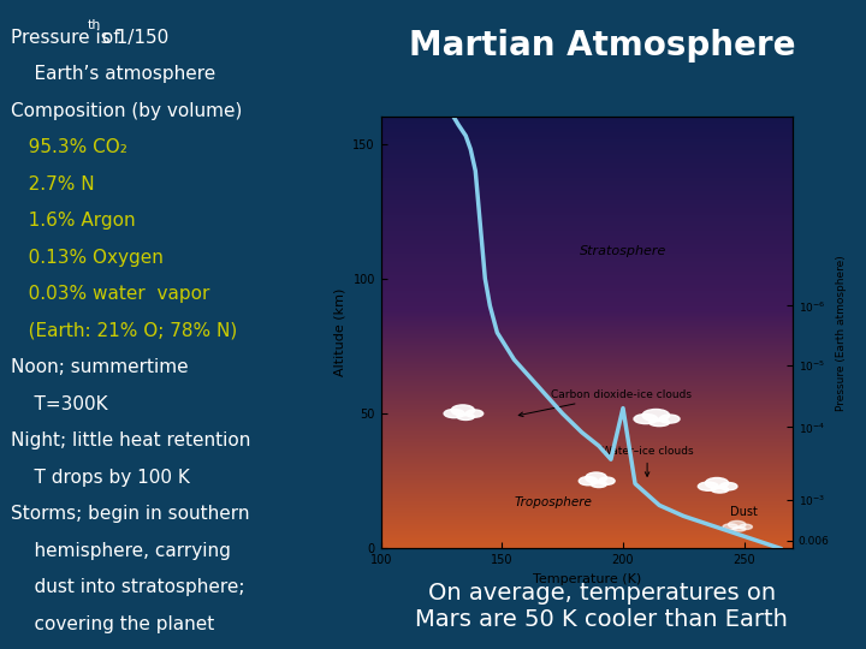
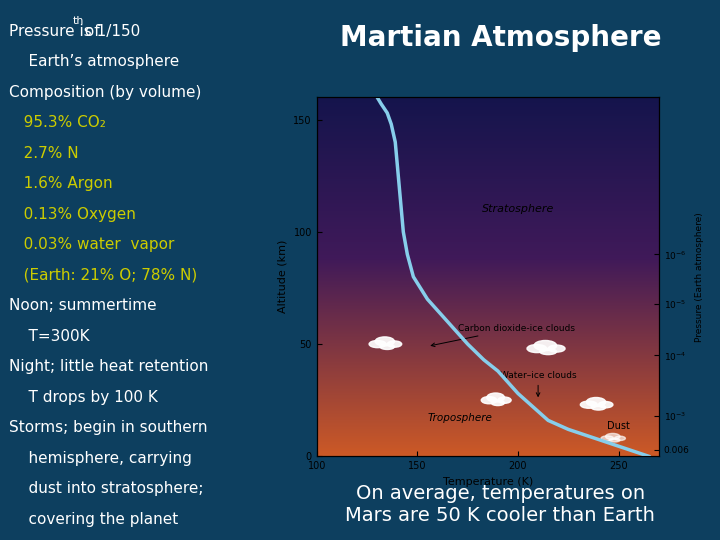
200: 52 -> 28
